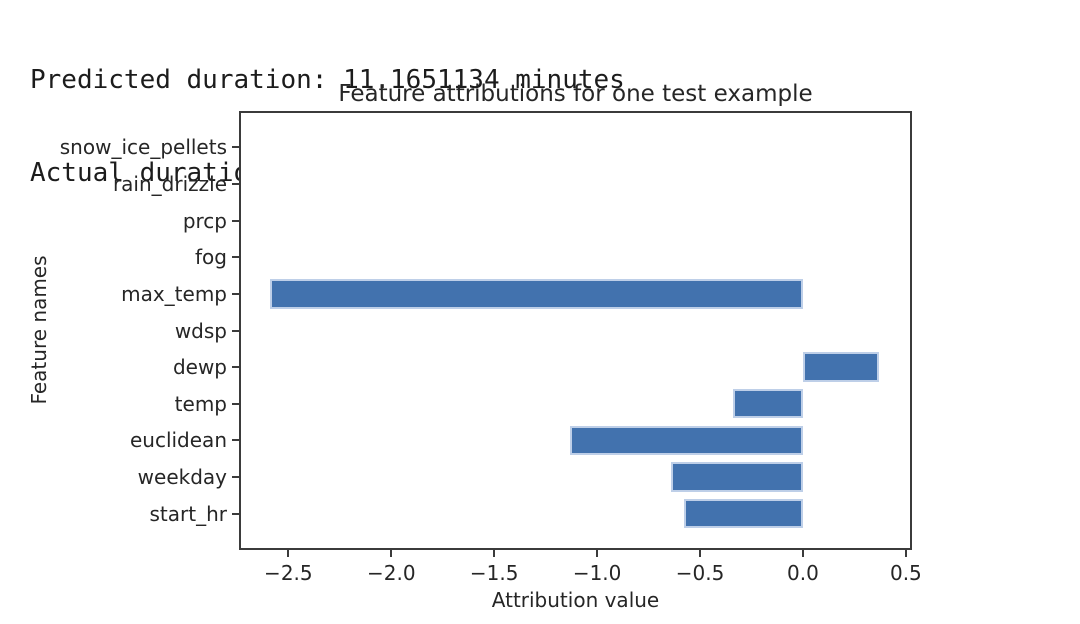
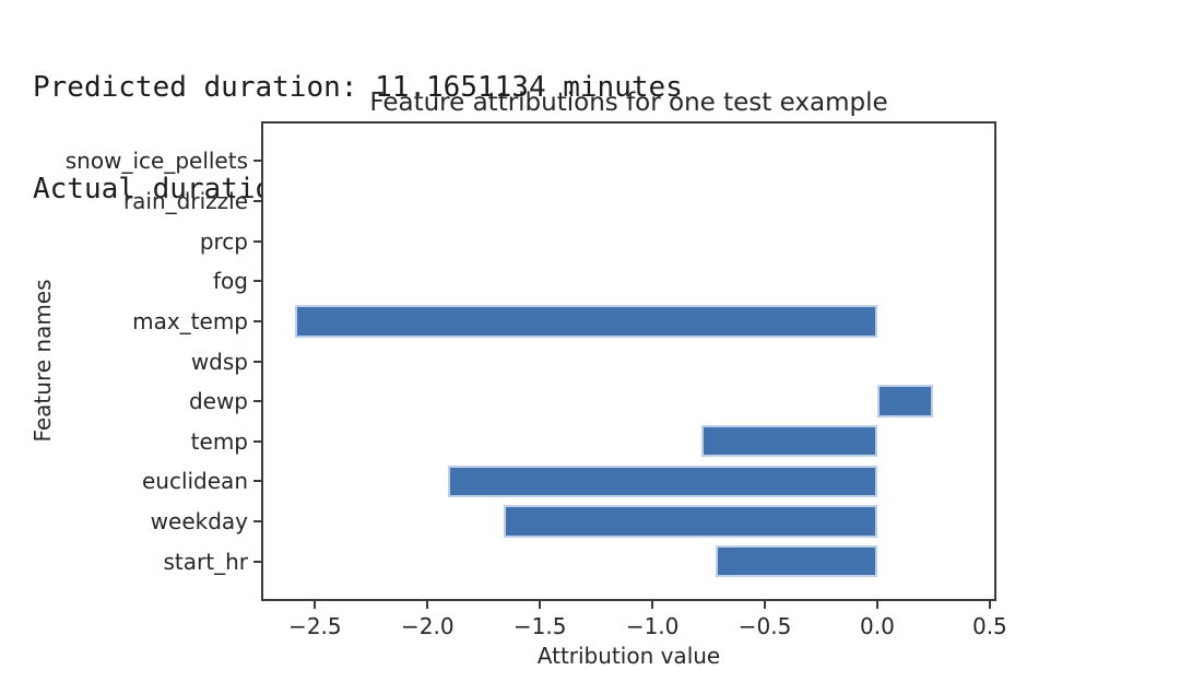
dewp: 0.37 -> 0.25
temp: -0.34 -> -0.78
euclidean: -1.13 -> -1.91
weekday: -0.64 -> -1.66
start_hr: -0.58 -> -0.72
